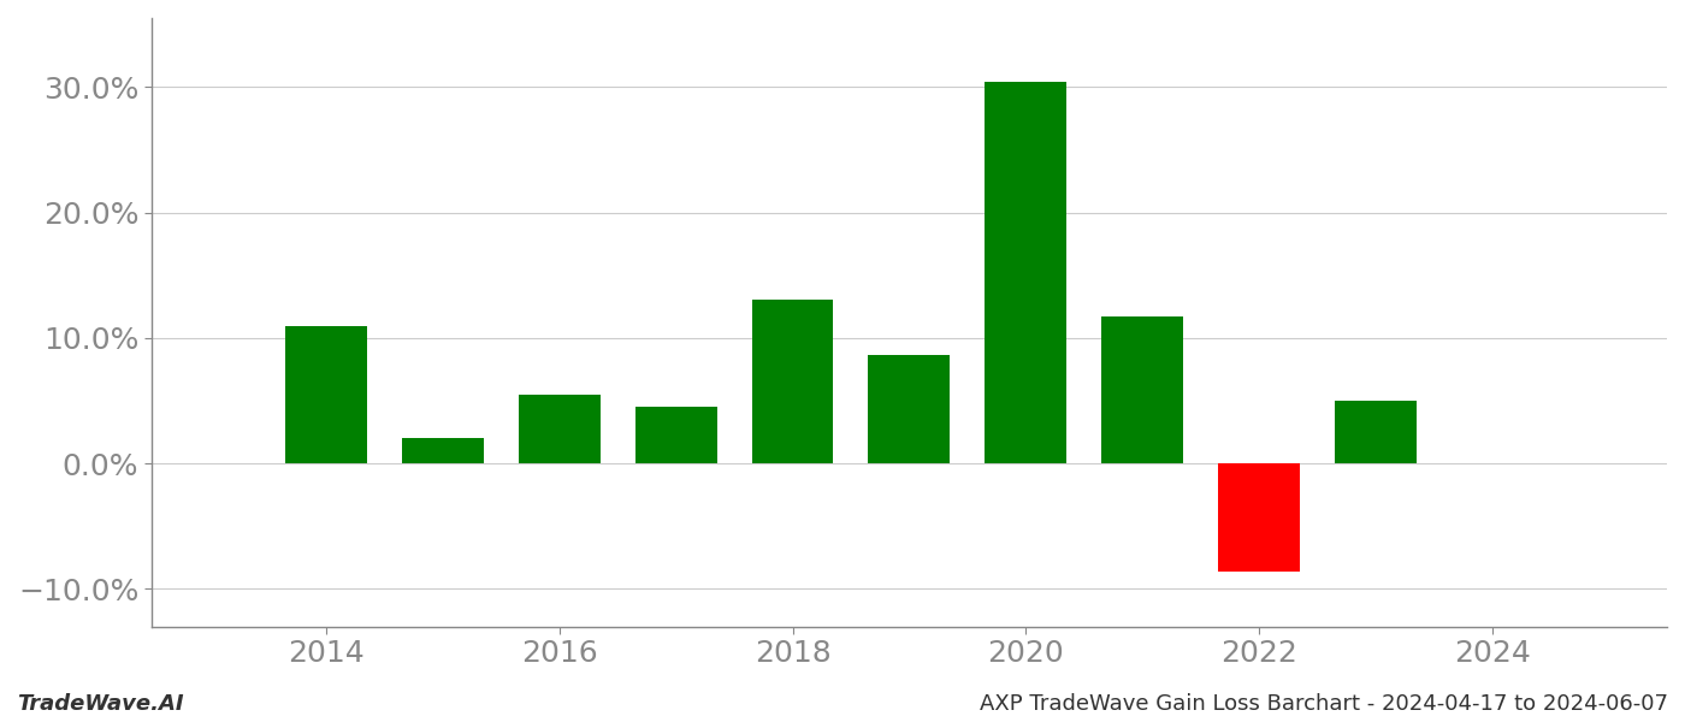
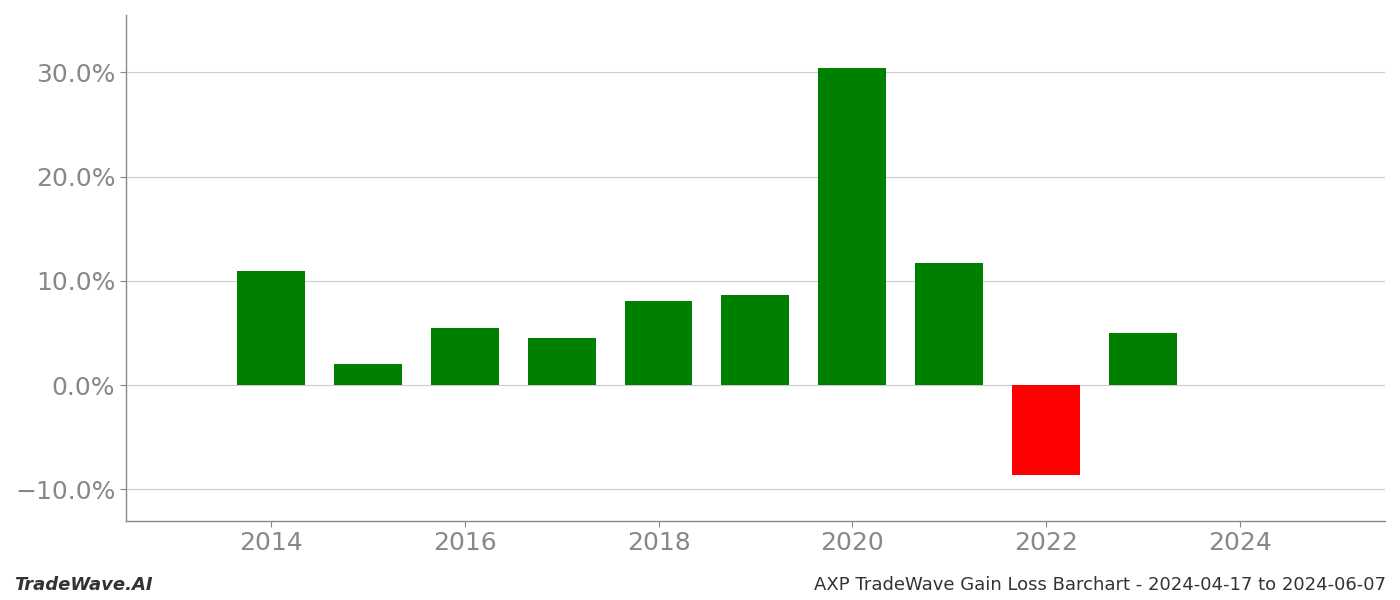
2018: 13.1% -> 8.1%
